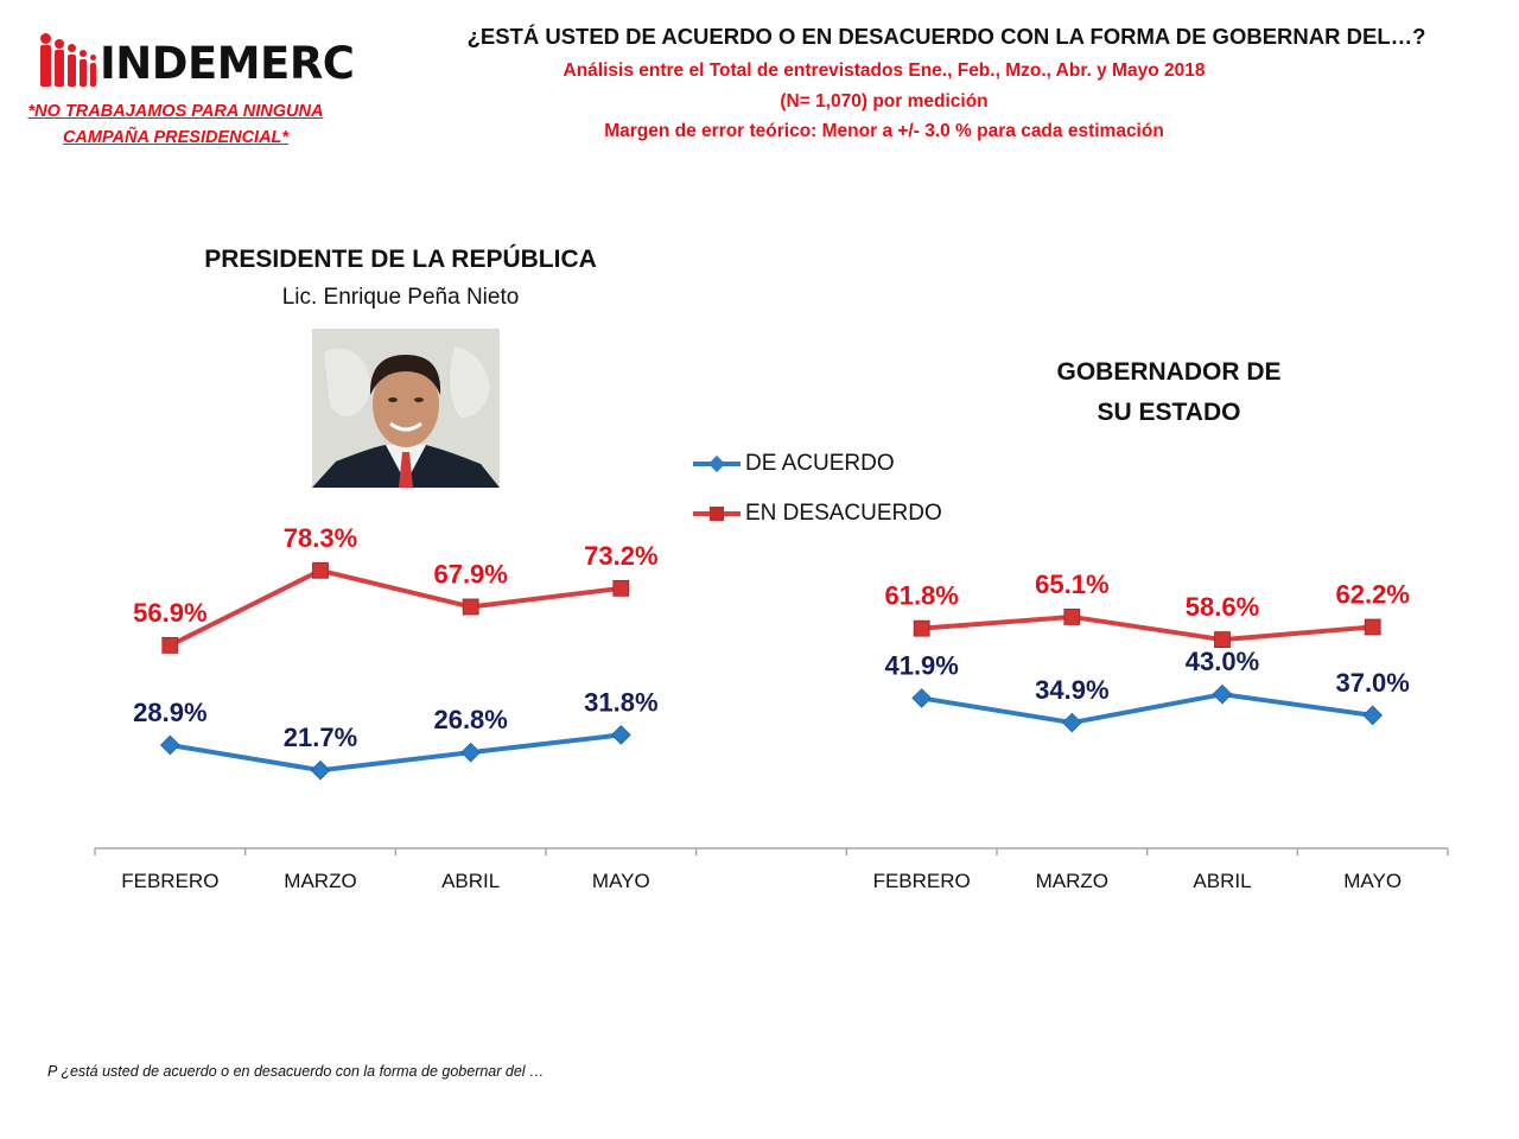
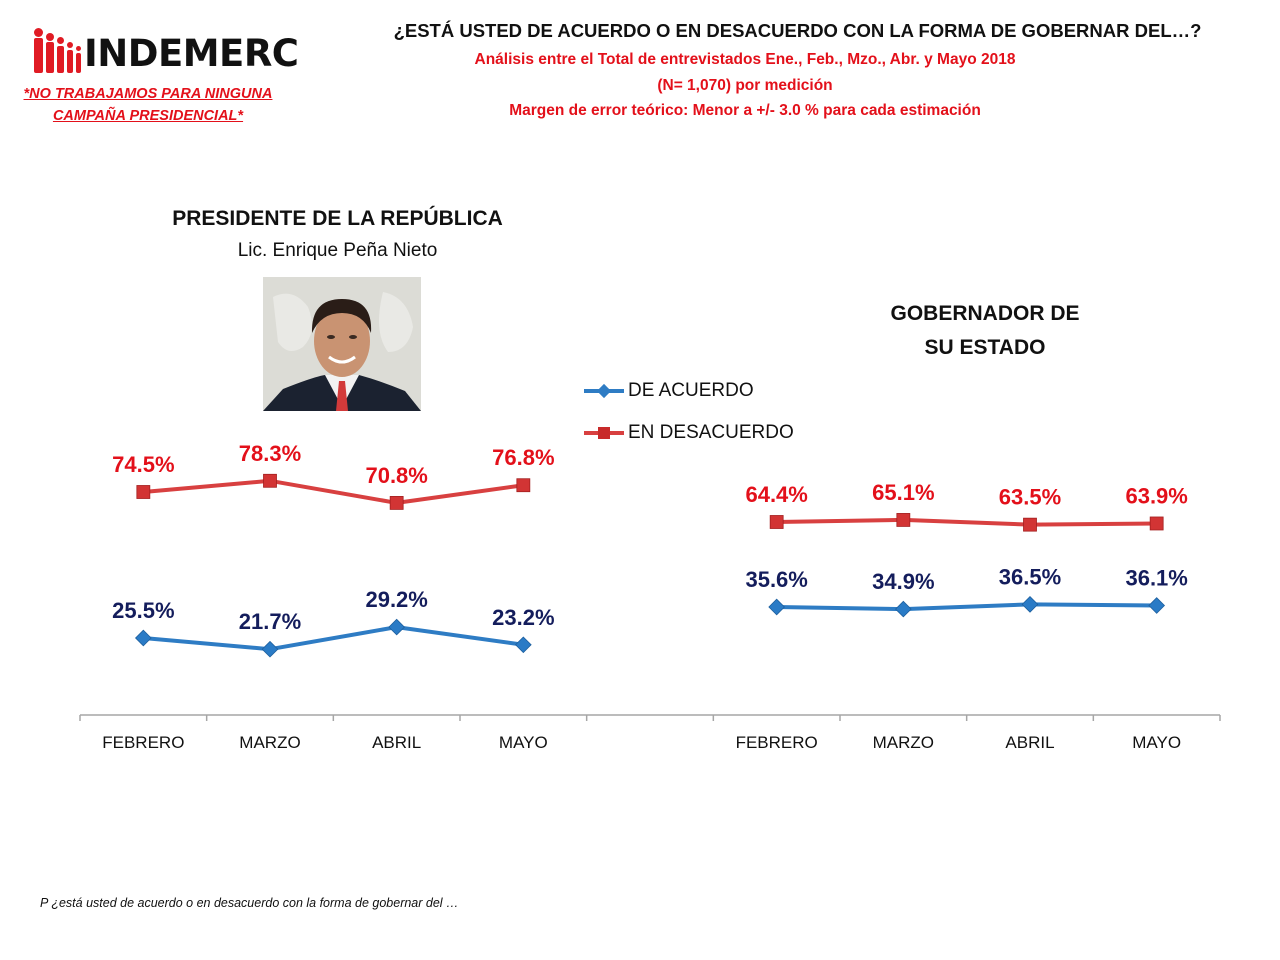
PRESIDENTE DE LA REPÚBLICA/DE ACUERDO/FEBRERO: 28.9% -> 25.5%
PRESIDENTE DE LA REPÚBLICA/EN DESACUERDO/FEBRERO: 56.9% -> 74.5%
PRESIDENTE DE LA REPÚBLICA/DE ACUERDO/ABRIL: 26.8% -> 29.2%
PRESIDENTE DE LA REPÚBLICA/EN DESACUERDO/ABRIL: 67.9% -> 70.8%
PRESIDENTE DE LA REPÚBLICA/DE ACUERDO/MAYO: 31.8% -> 23.2%
PRESIDENTE DE LA REPÚBLICA/EN DESACUERDO/MAYO: 73.2% -> 76.8%
GOBERNADOR DE SU ESTADO/DE ACUERDO/FEBRERO: 41.9% -> 35.6%
GOBERNADOR DE SU ESTADO/EN DESACUERDO/FEBRERO: 61.8% -> 64.4%
GOBERNADOR DE SU ESTADO/DE ACUERDO/ABRIL: 43.0% -> 36.5%
GOBERNADOR DE SU ESTADO/EN DESACUERDO/ABRIL: 58.6% -> 63.5%
GOBERNADOR DE SU ESTADO/DE ACUERDO/MAYO: 37.0% -> 36.1%
GOBERNADOR DE SU ESTADO/EN DESACUERDO/MAYO: 62.2% -> 63.9%
